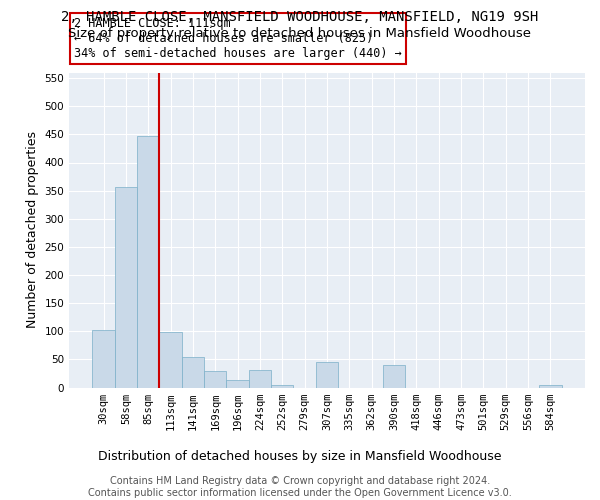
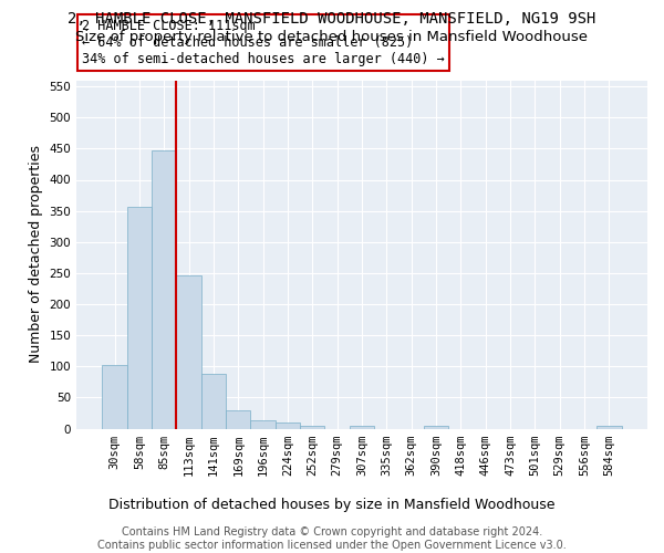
113sqm: 98 -> 246
141sqm: 54 -> 88
224sqm: 32 -> 9
307sqm: 46 -> 5
390sqm: 40 -> 5
